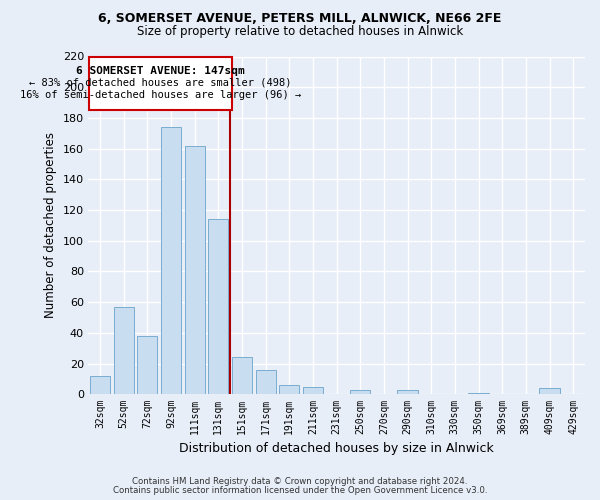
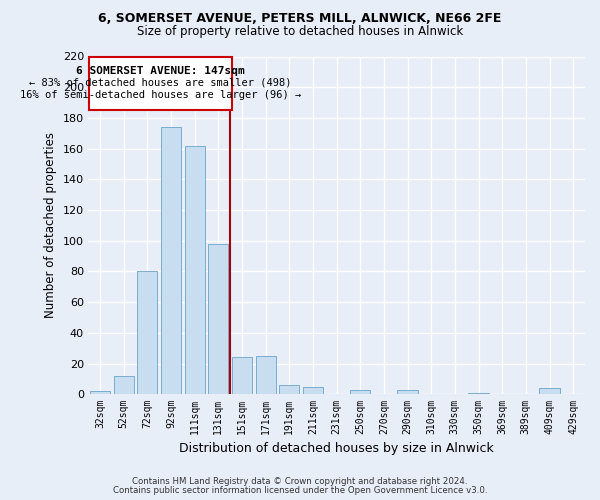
32sqm: 12 -> 2
52sqm: 57 -> 12
72sqm: 38 -> 80
131sqm: 114 -> 98
171sqm: 16 -> 25
